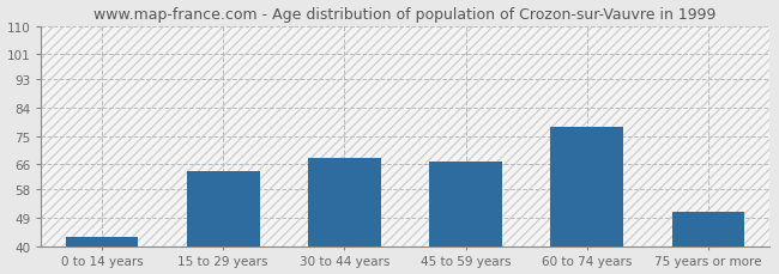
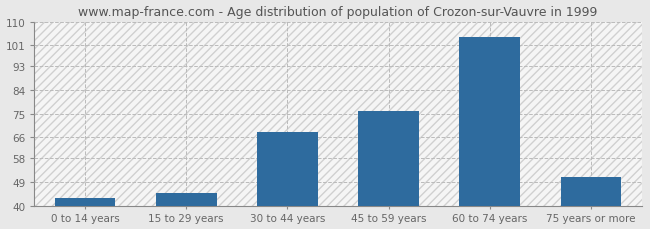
15 to 29 years: 64 -> 45
45 to 59 years: 67 -> 76
60 to 74 years: 78 -> 104
